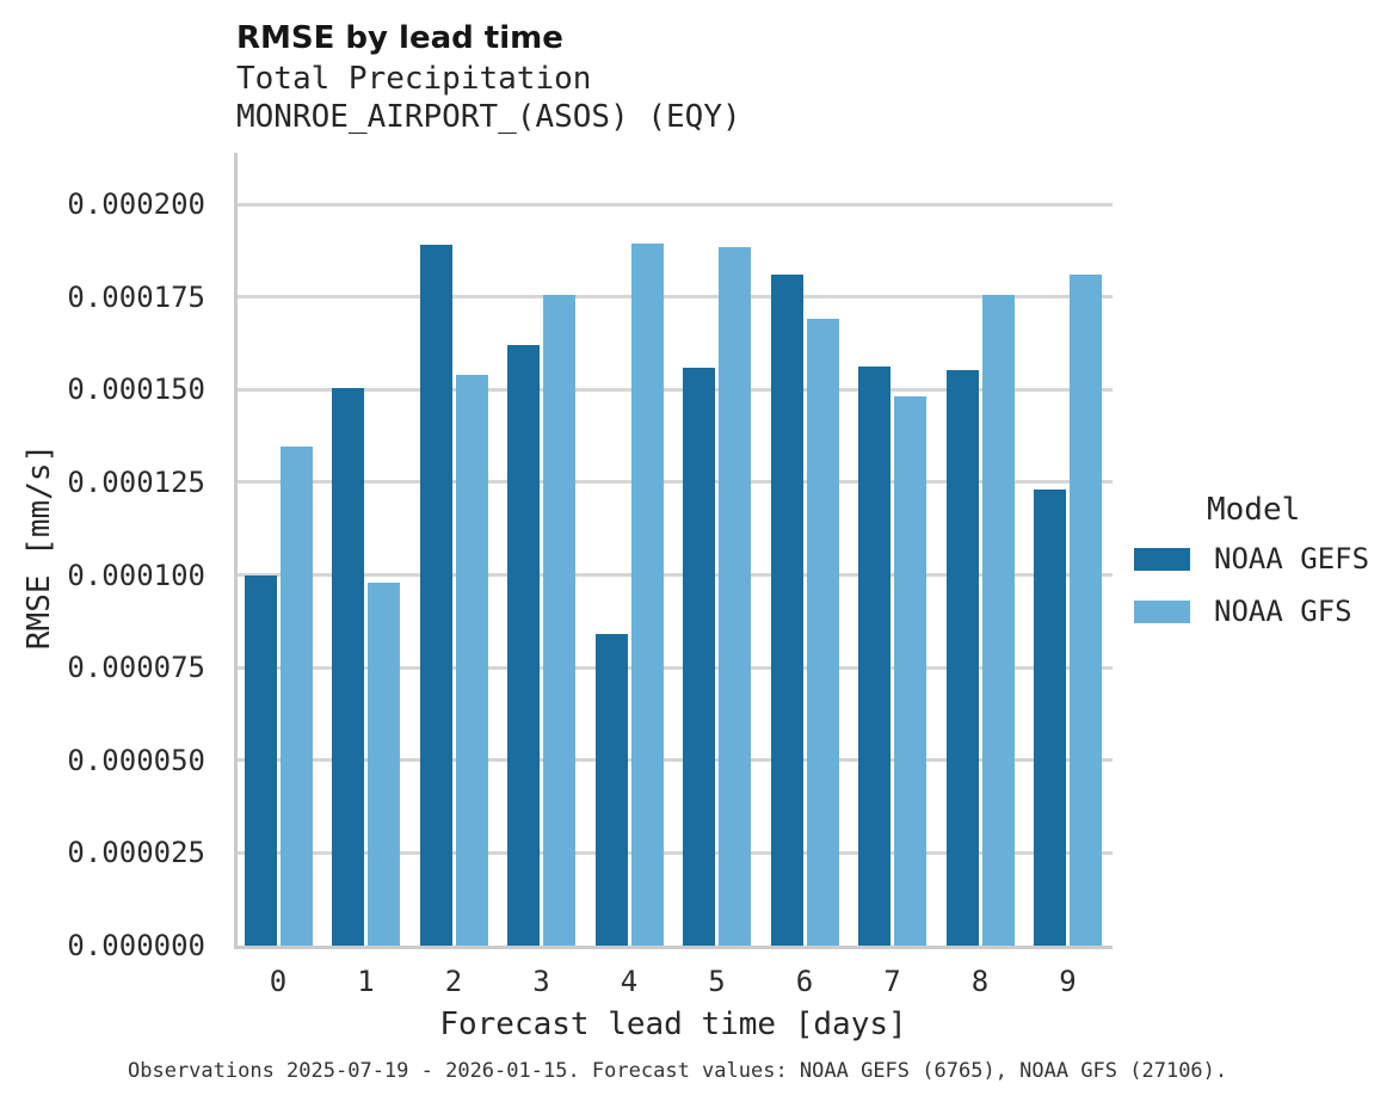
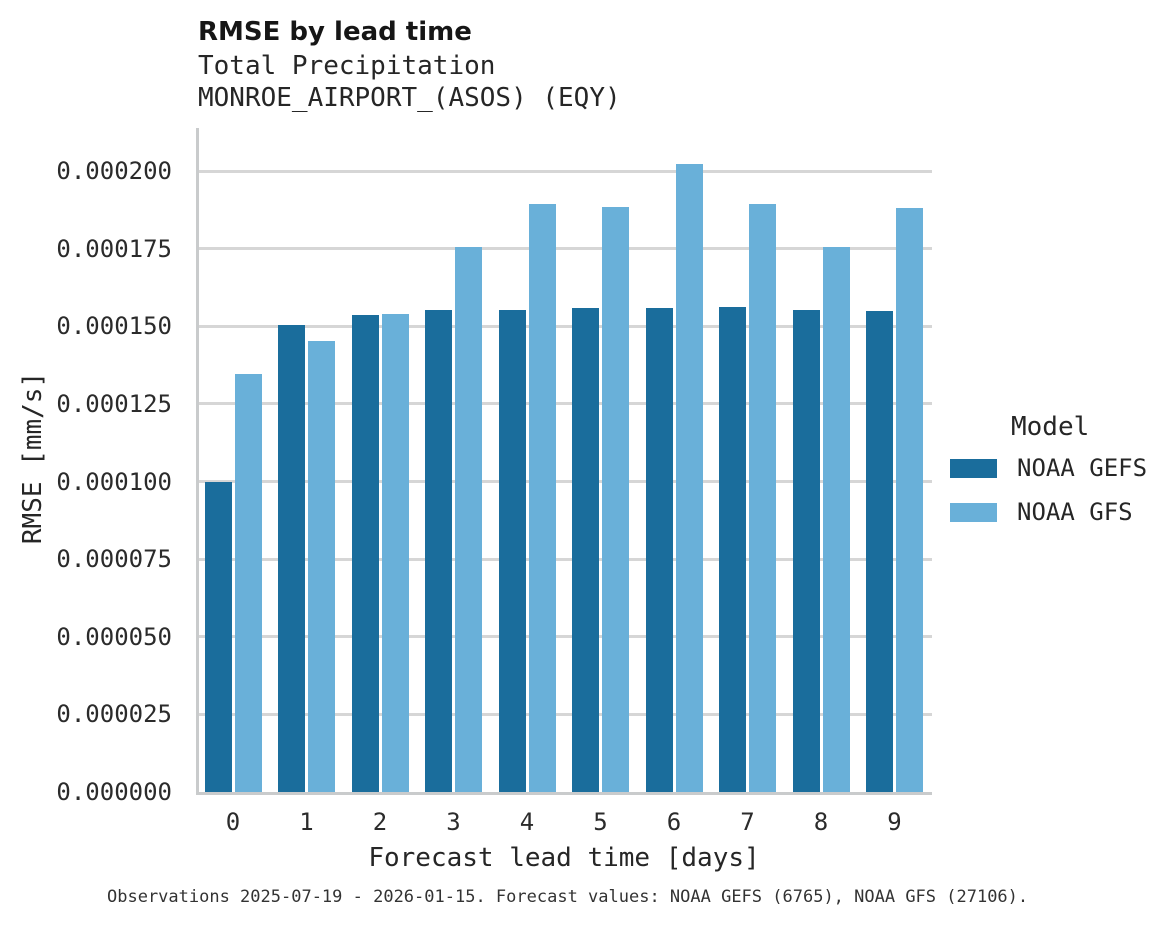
NOAA GFS/1: 0.000098 -> 0.000145
NOAA GEFS/2: 0.000189 -> 0.000154
NOAA GEFS/3: 0.000162 -> 0.000155
NOAA GEFS/4: 0.000084 -> 0.000155
NOAA GEFS/6: 0.000181 -> 0.000156
NOAA GFS/6: 0.000169 -> 0.000202
NOAA GFS/7: 0.000148 -> 0.000189
NOAA GEFS/9: 0.000123 -> 0.000155
NOAA GFS/9: 0.000181 -> 0.000188
